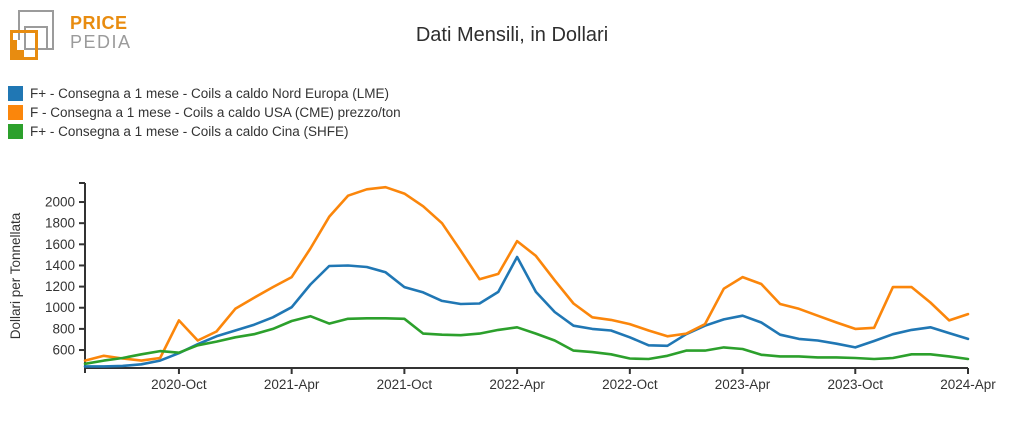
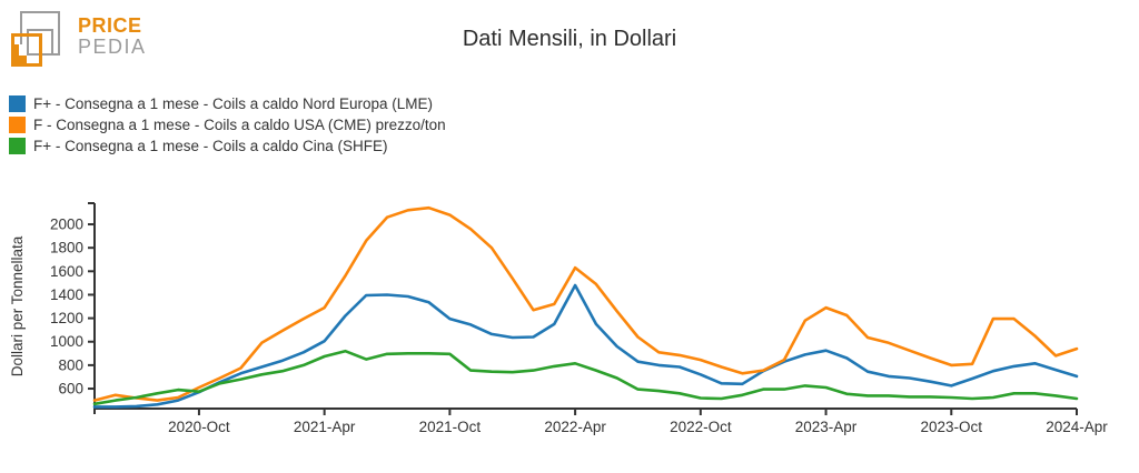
F - Consegna a 1 mese - Coils a caldo USA (CME) prezzo/ton/2020-Oct: 880 -> 610
